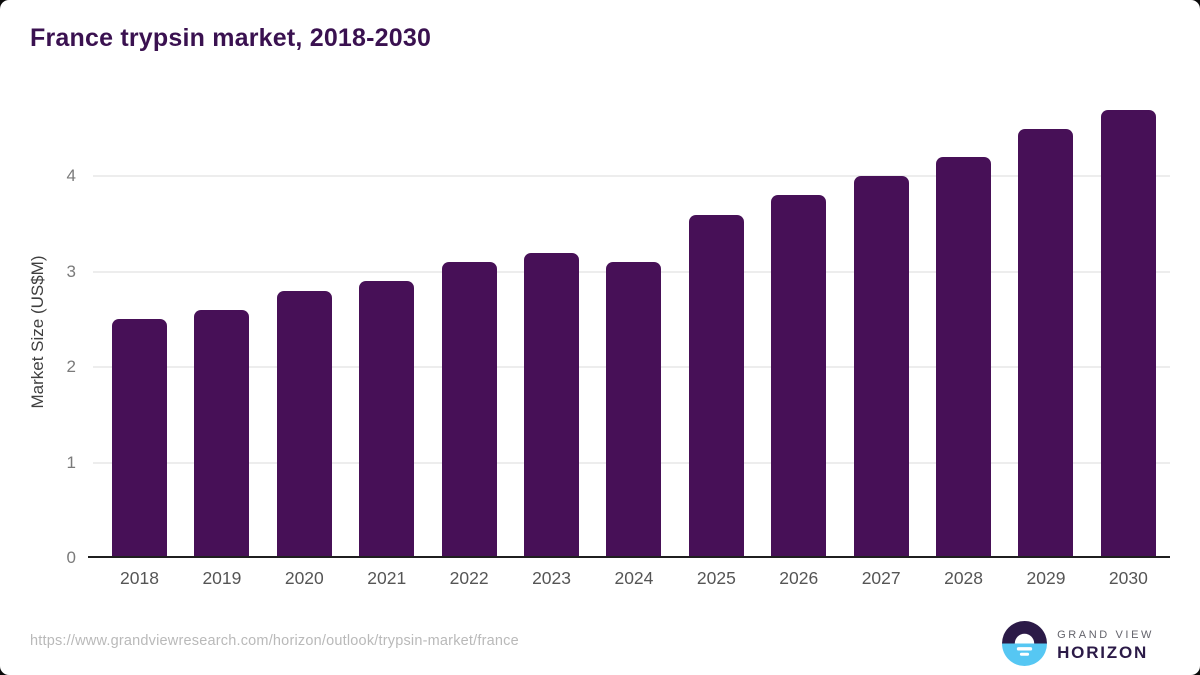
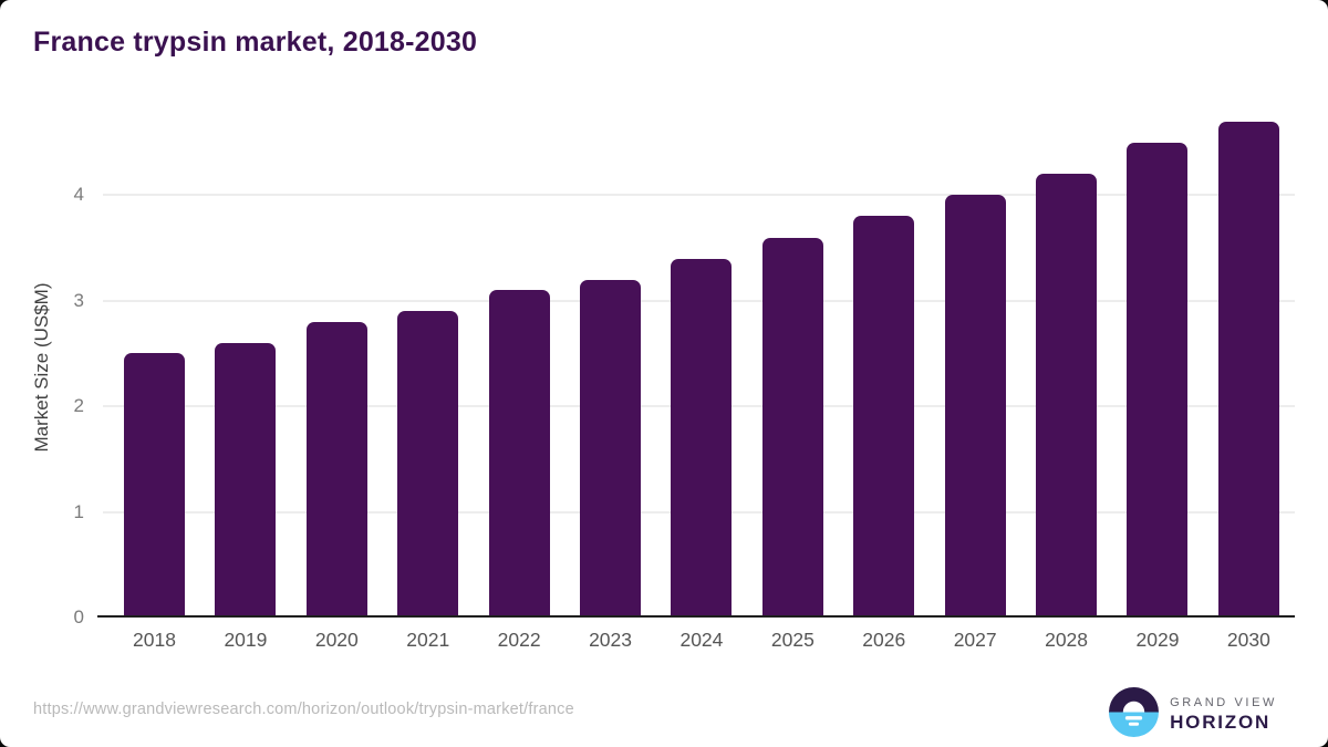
2024: 3.1 -> 3.4
